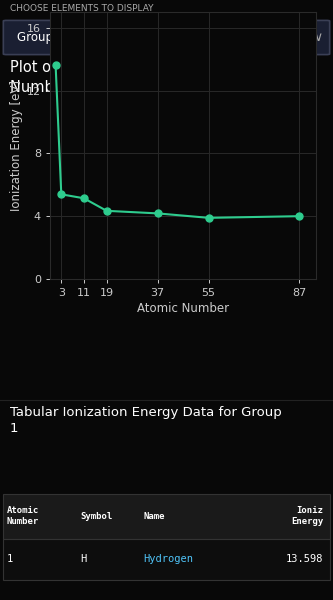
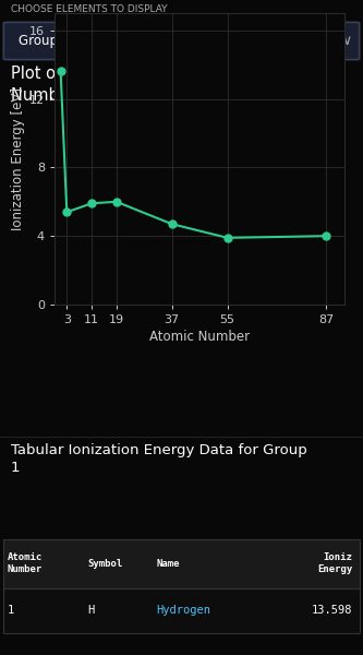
11: 5.1 -> 5.9
19: 4.3 -> 6.0
37: 4.2 -> 4.7
